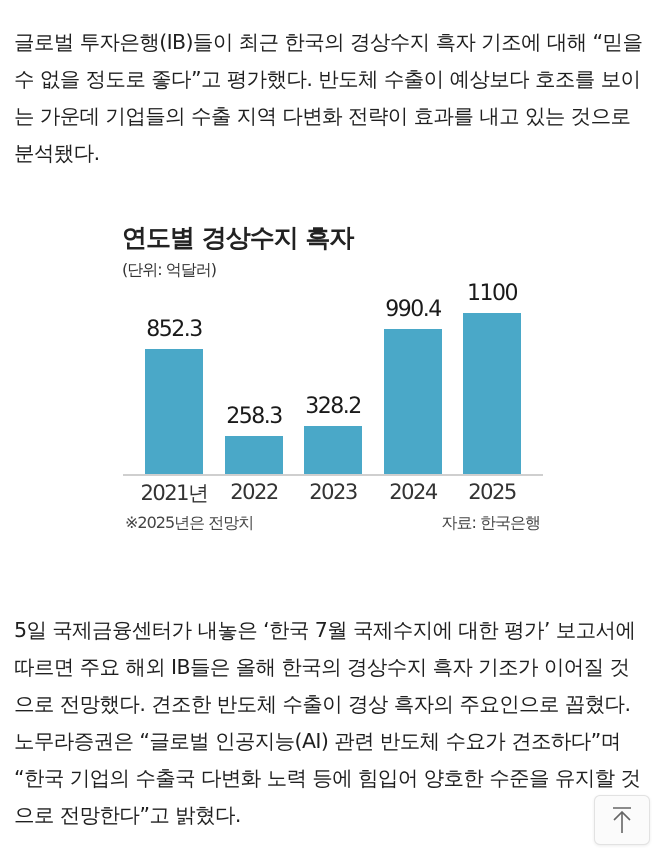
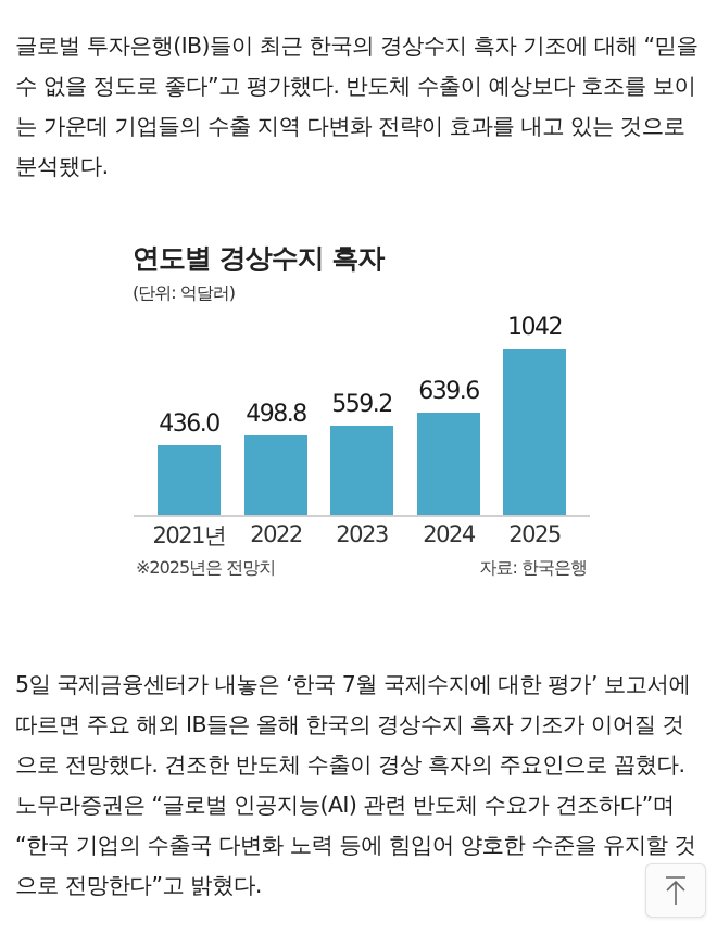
2021년: 852.3 -> 436.0
2022: 258.3 -> 498.8
2023: 328.2 -> 559.2
2024: 990.4 -> 639.6
2025: 1100 -> 1042
